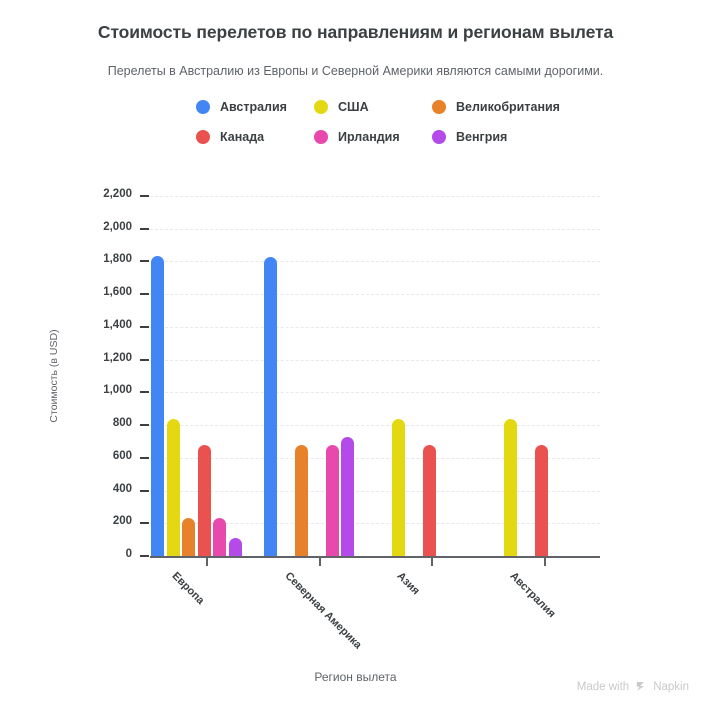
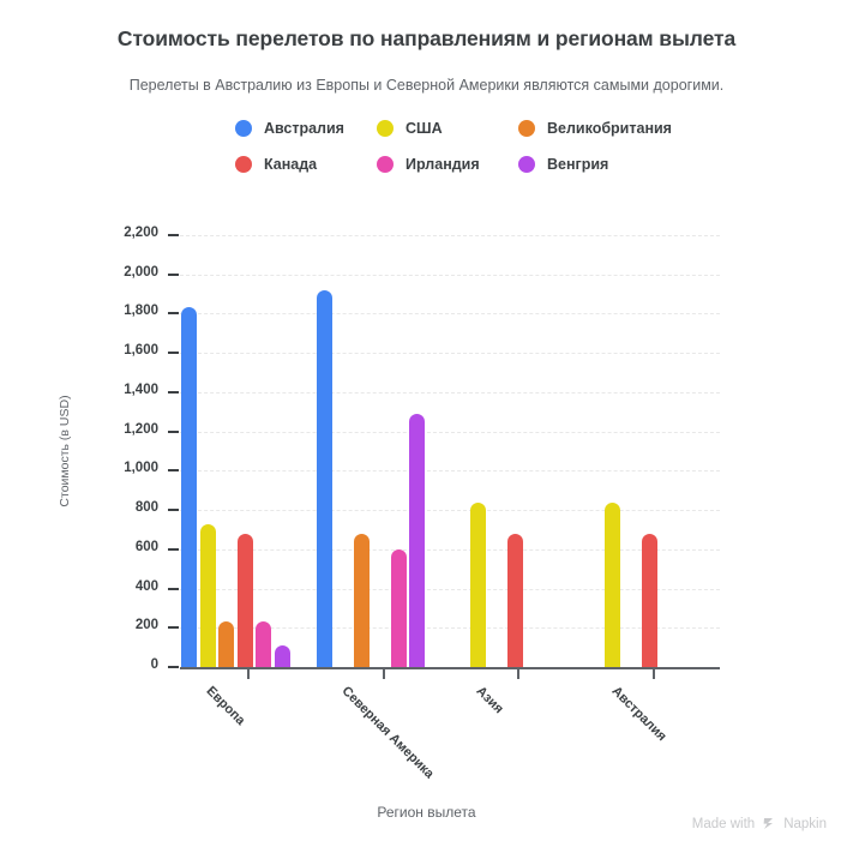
США/Европа: 840 -> 730
Австралия/Северная Америка: 1830 -> 1920
Ирландия/Северная Америка: 680 -> 600
Венгрия/Северная Америка: 730 -> 1290
